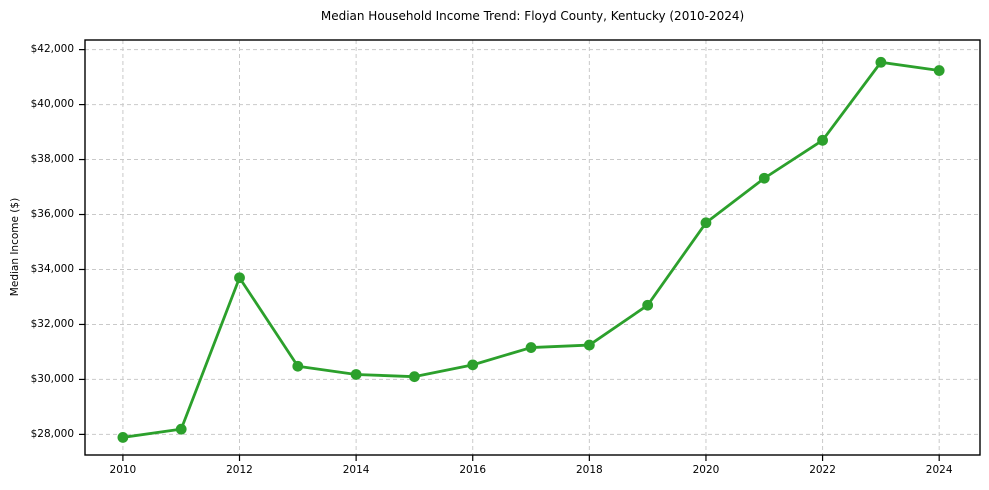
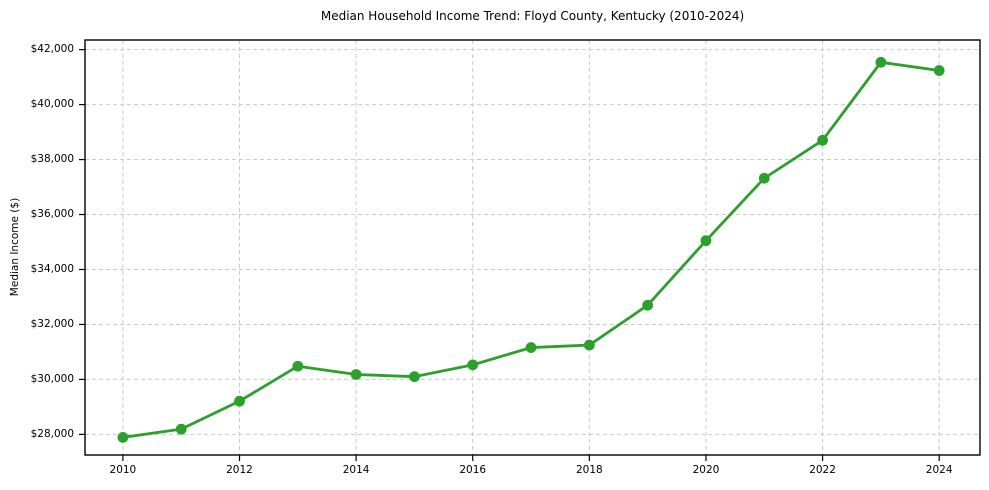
2012: $33700 -> $29200
2020: $35700 -> $35000
